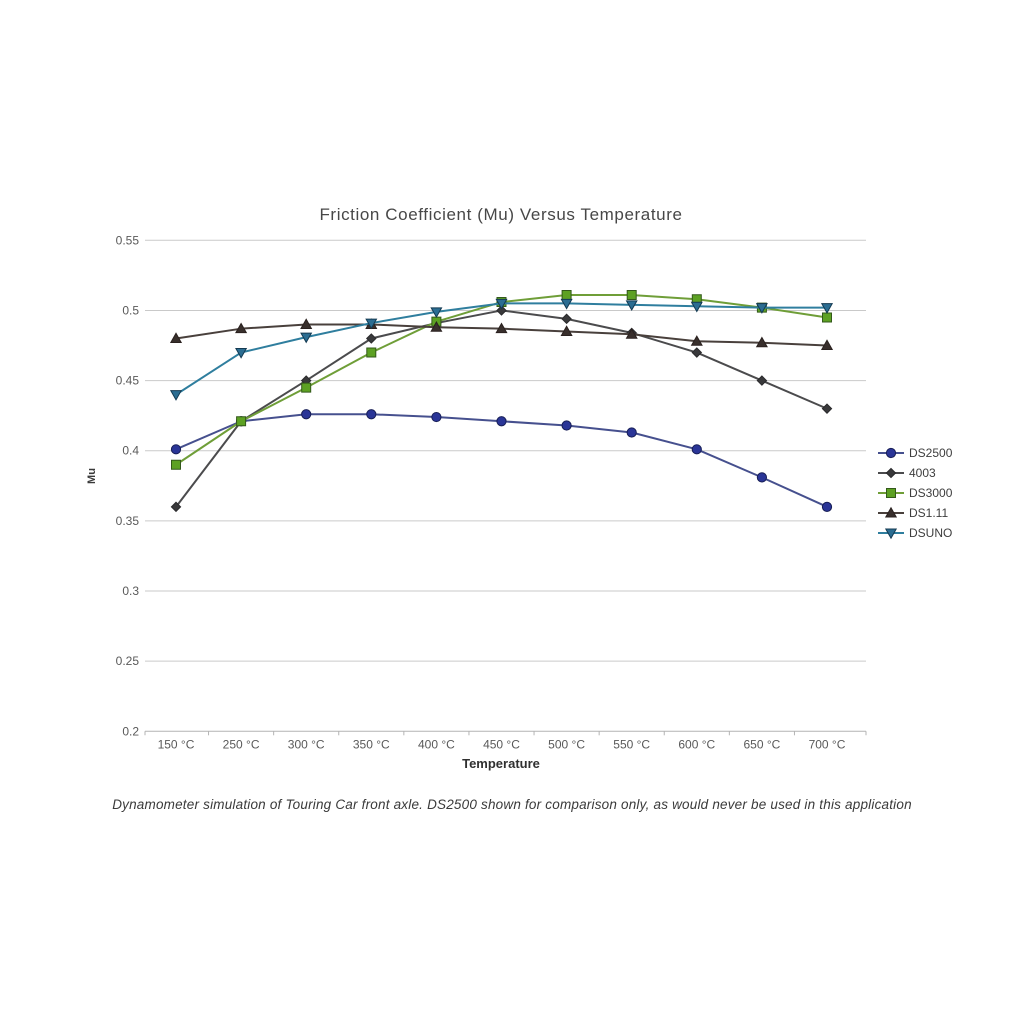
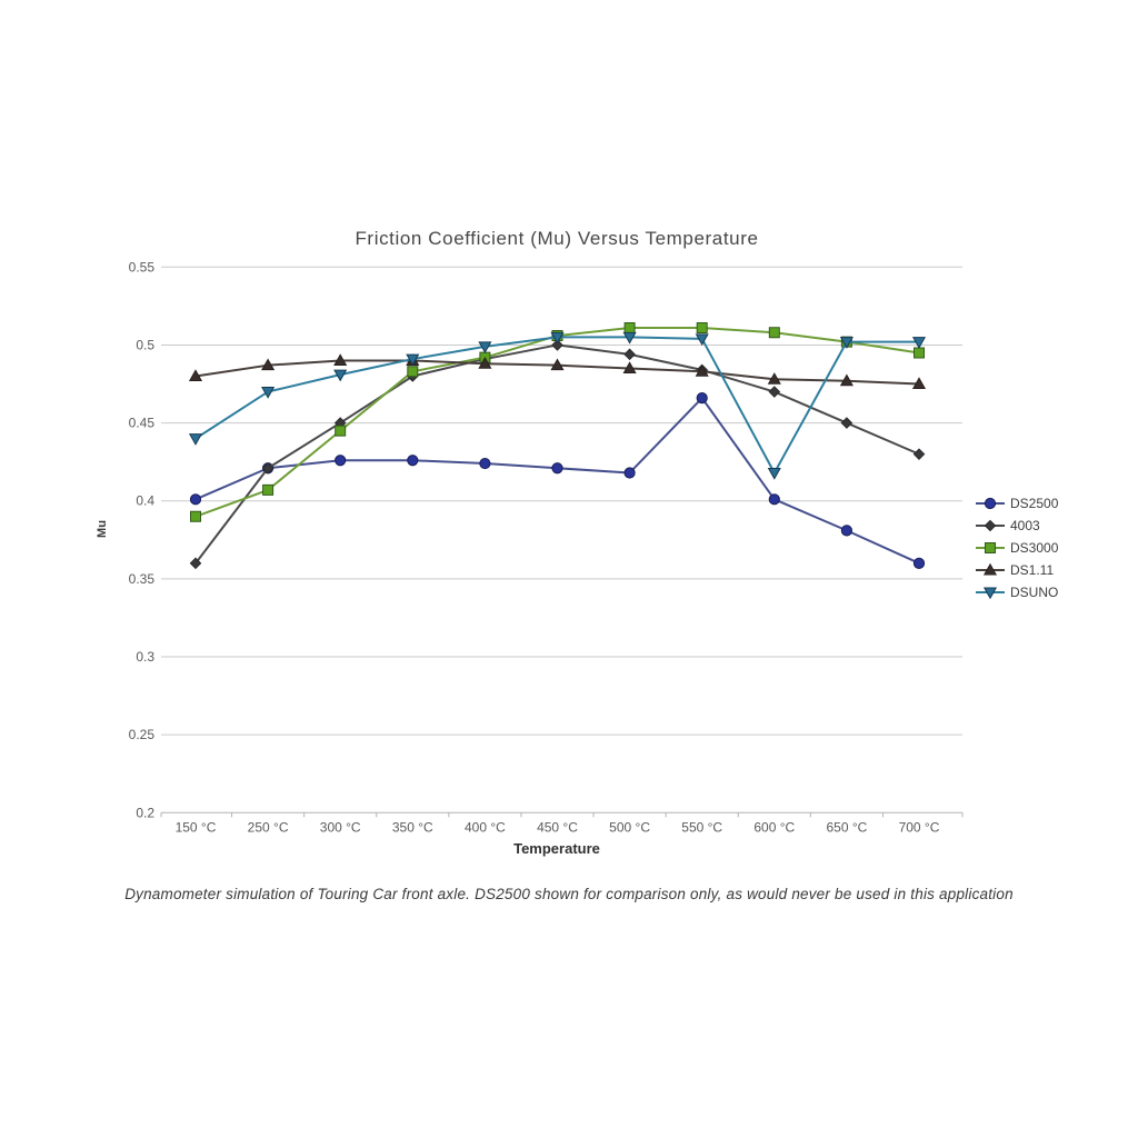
DS3000/250 °C: 0.421 -> 0.407
DS3000/350 °C: 0.470 -> 0.483
DS2500/550 °C: 0.413 -> 0.466
DSUNO/600 °C: 0.503 -> 0.418
